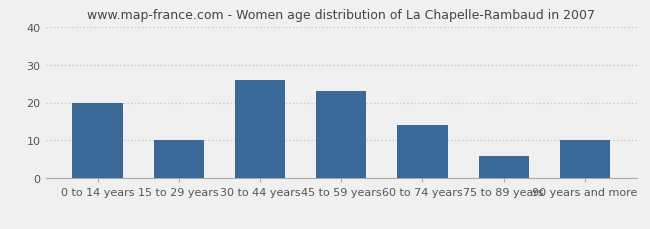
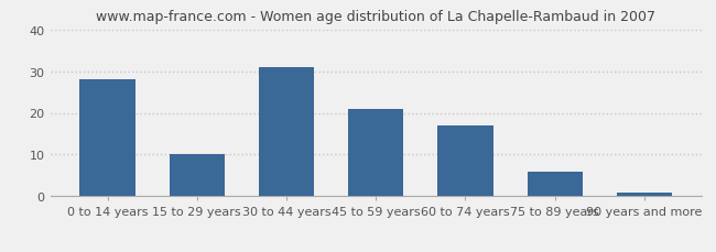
0 to 14 years: 20 -> 28
30 to 44 years: 26 -> 31
45 to 59 years: 23 -> 21
60 to 74 years: 14 -> 17
90 years and more: 10 -> 1
